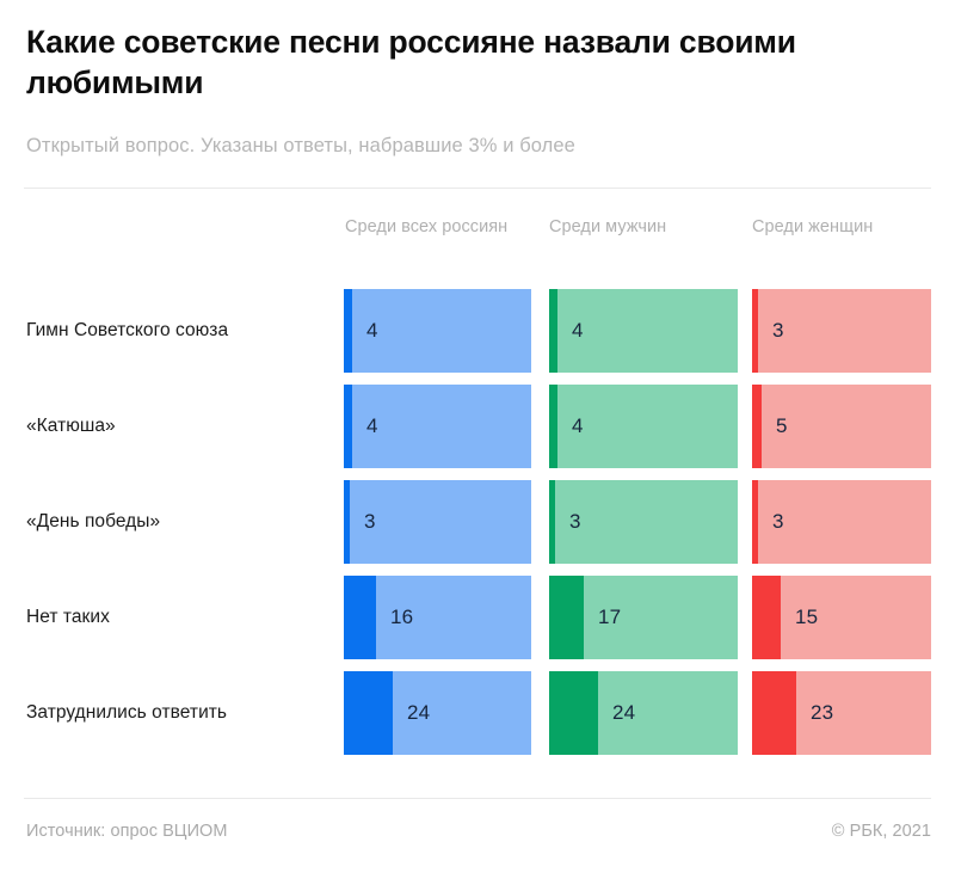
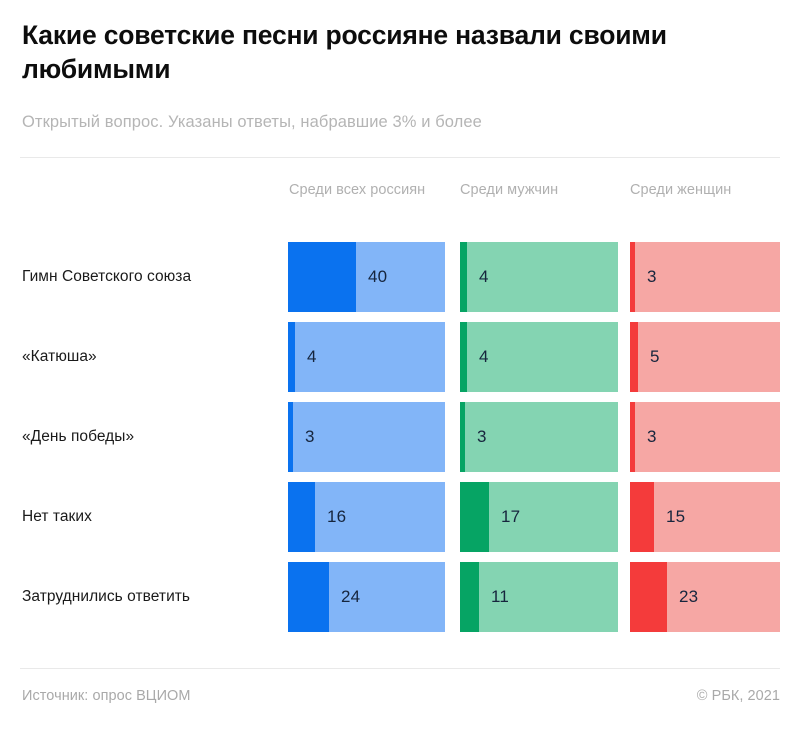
Среди всех россиян/Гимн Советского союза: 4 -> 40
Среди мужчин/Затруднились ответить: 24 -> 11
